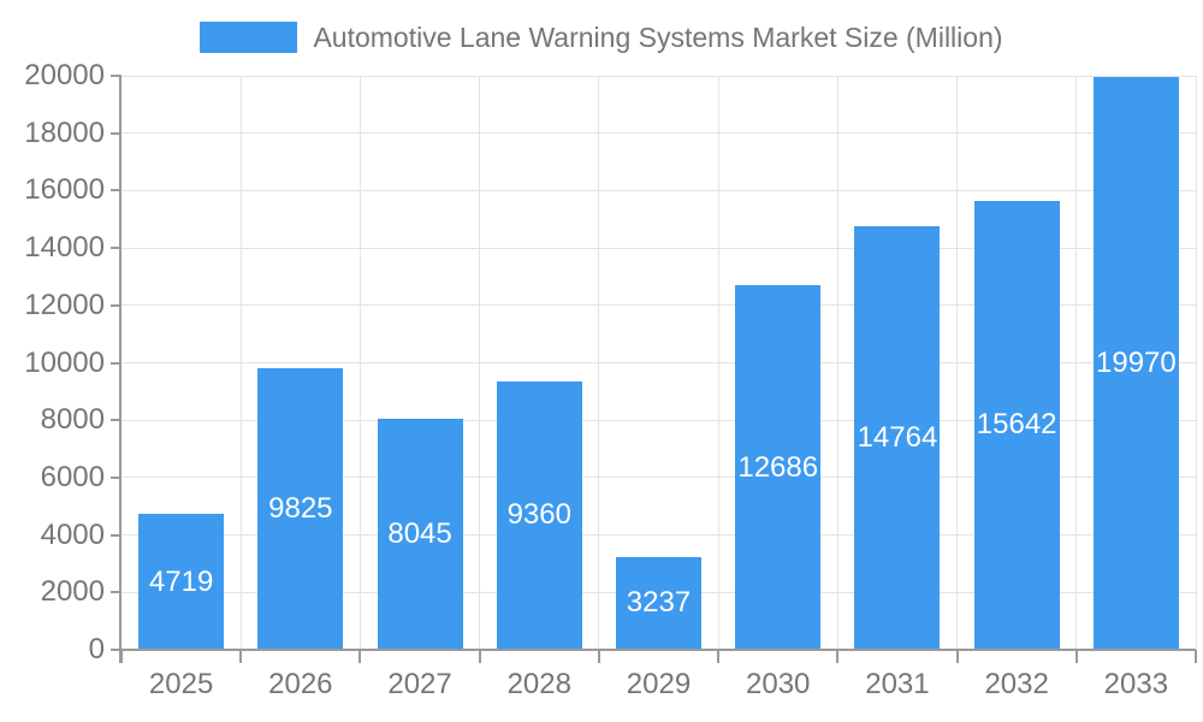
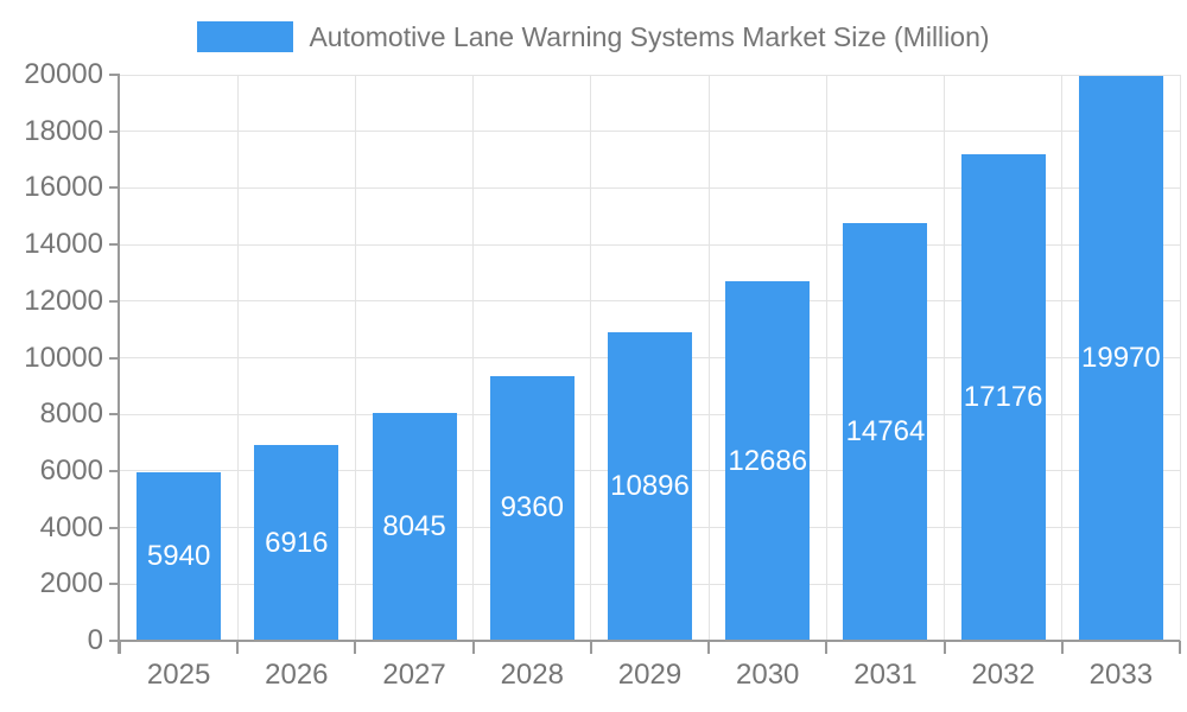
2025: 4719 -> 5940
2026: 9825 -> 6916
2029: 3237 -> 10896
2032: 15642 -> 17176
